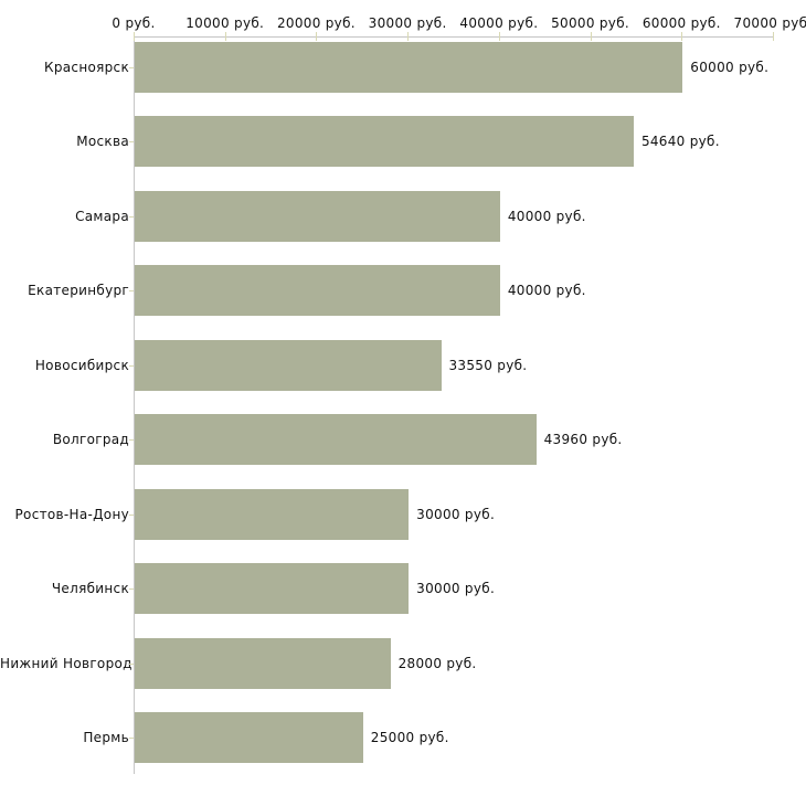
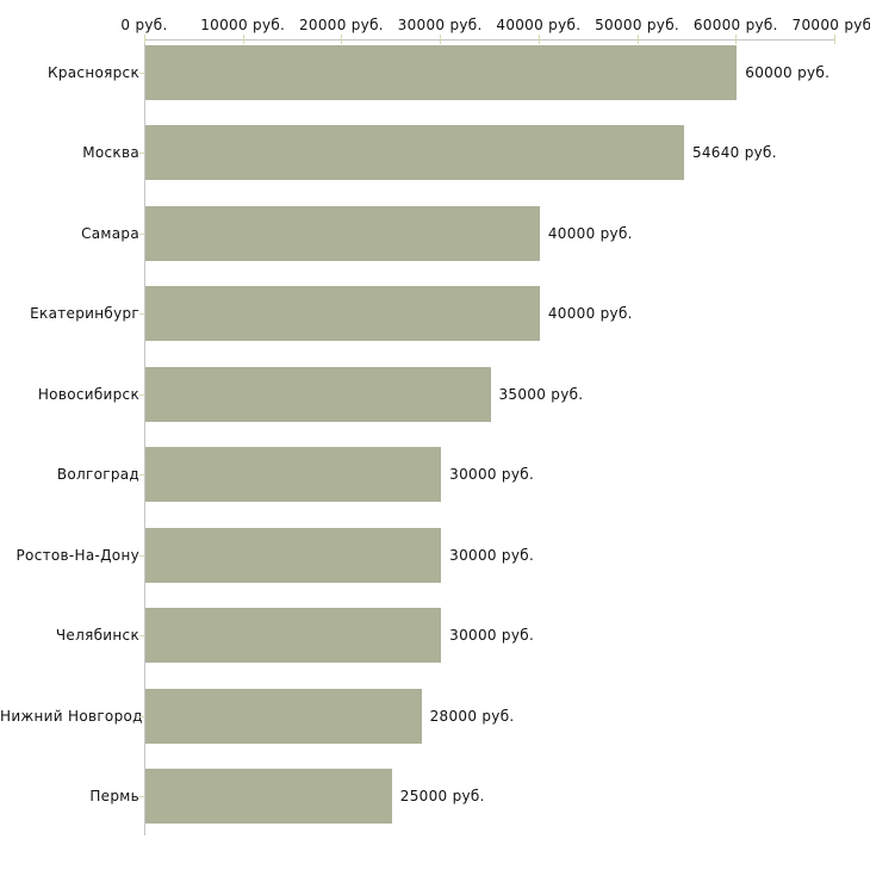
Новосибирск: 33550 -> 35000
Волгоград: 43960 -> 30000
